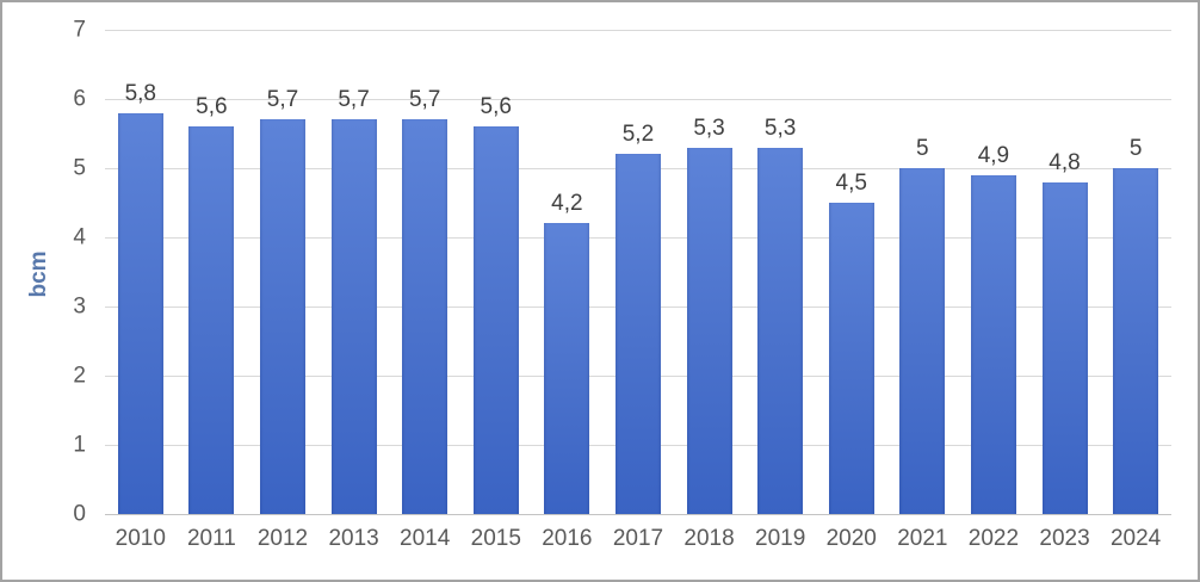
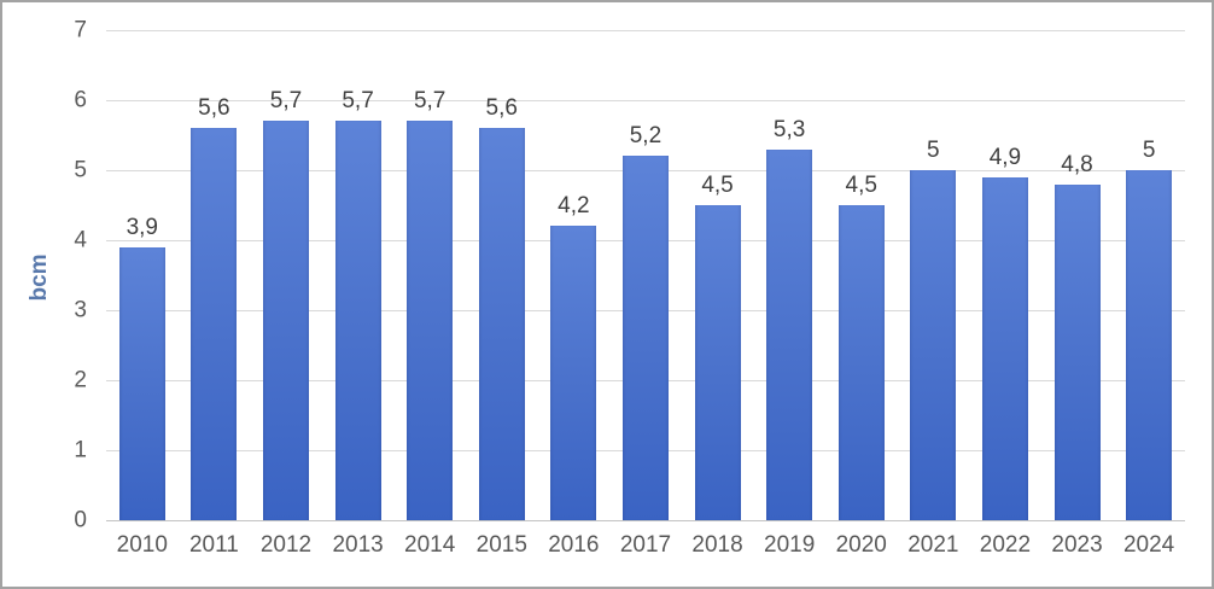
2010: 5,8 -> 3,9
2018: 5,3 -> 4,5
